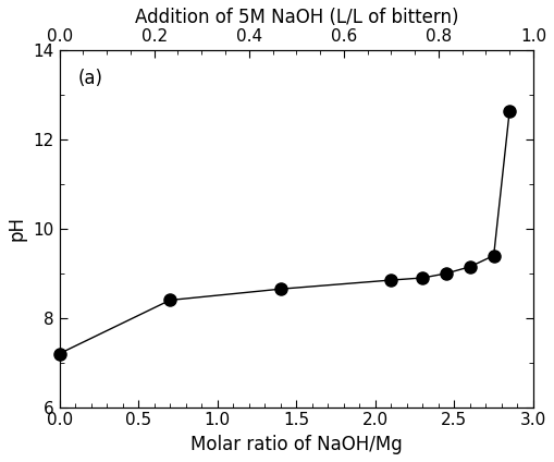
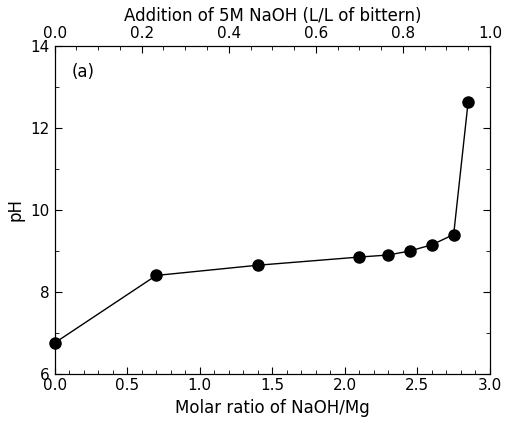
0.0: 7.20 -> 6.75
